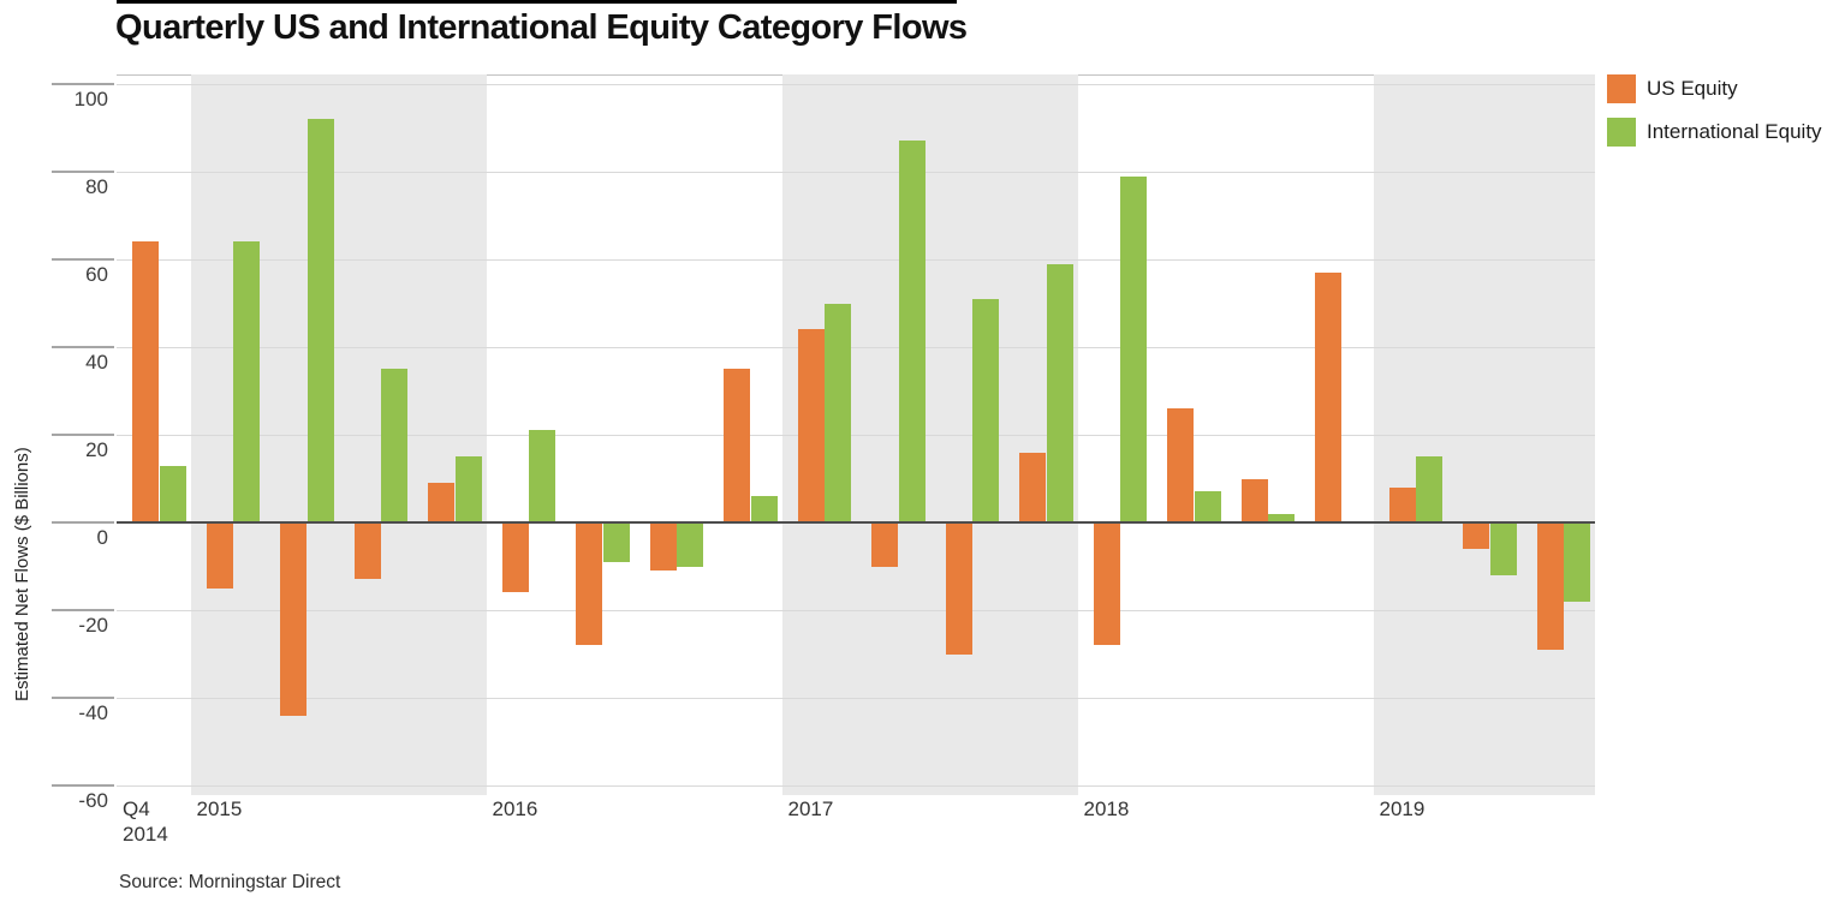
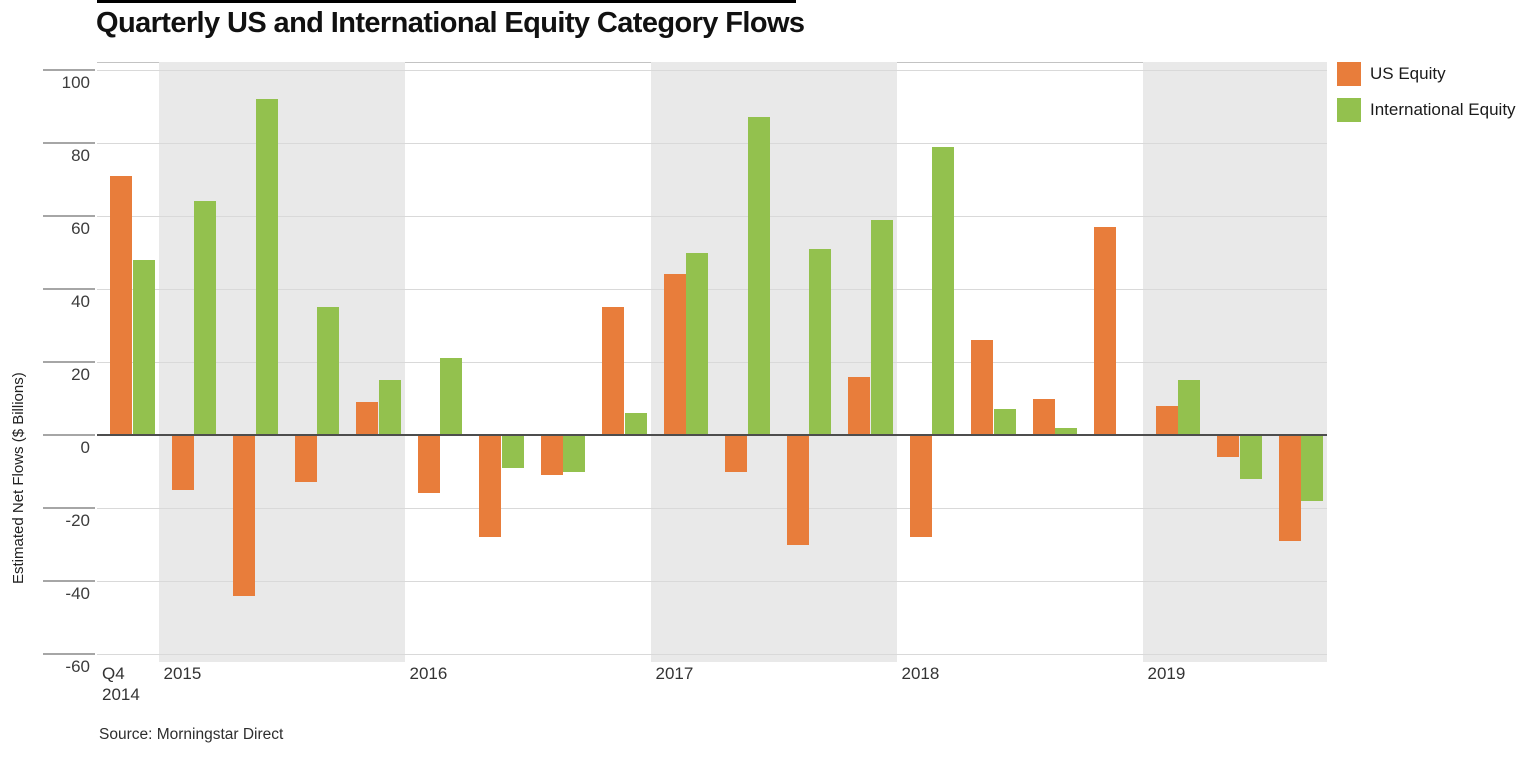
US Equity/Q4 2014: 64 -> 71
International Equity/Q4 2014: 13 -> 48
